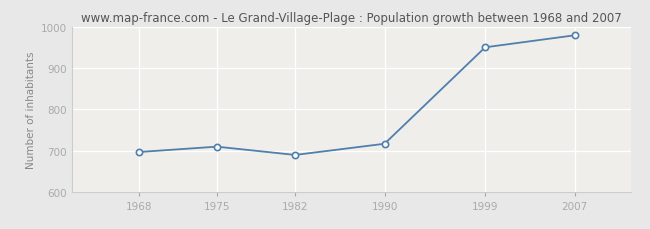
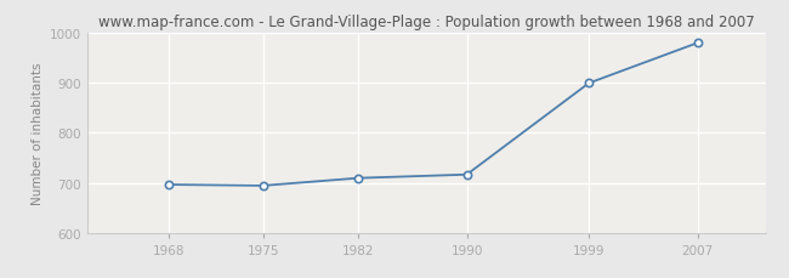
1975: 710 -> 695
1982: 690 -> 710
1999: 950 -> 899
